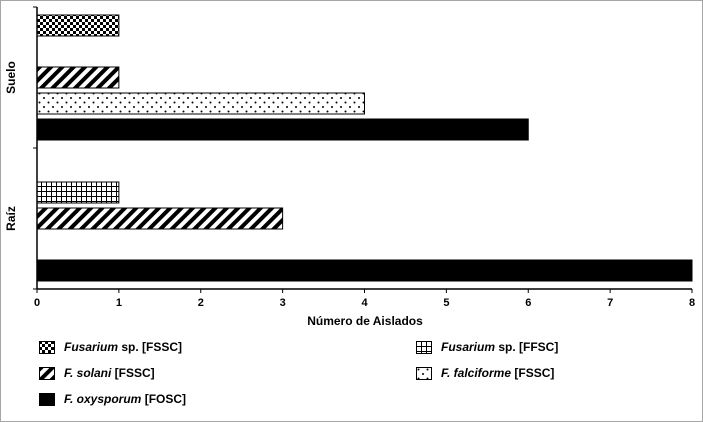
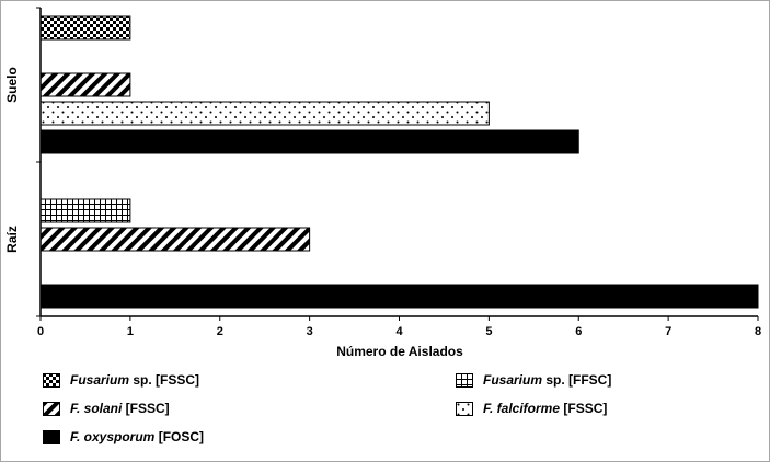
F. falciforme [FSSC]/Suelo: 4 -> 5
